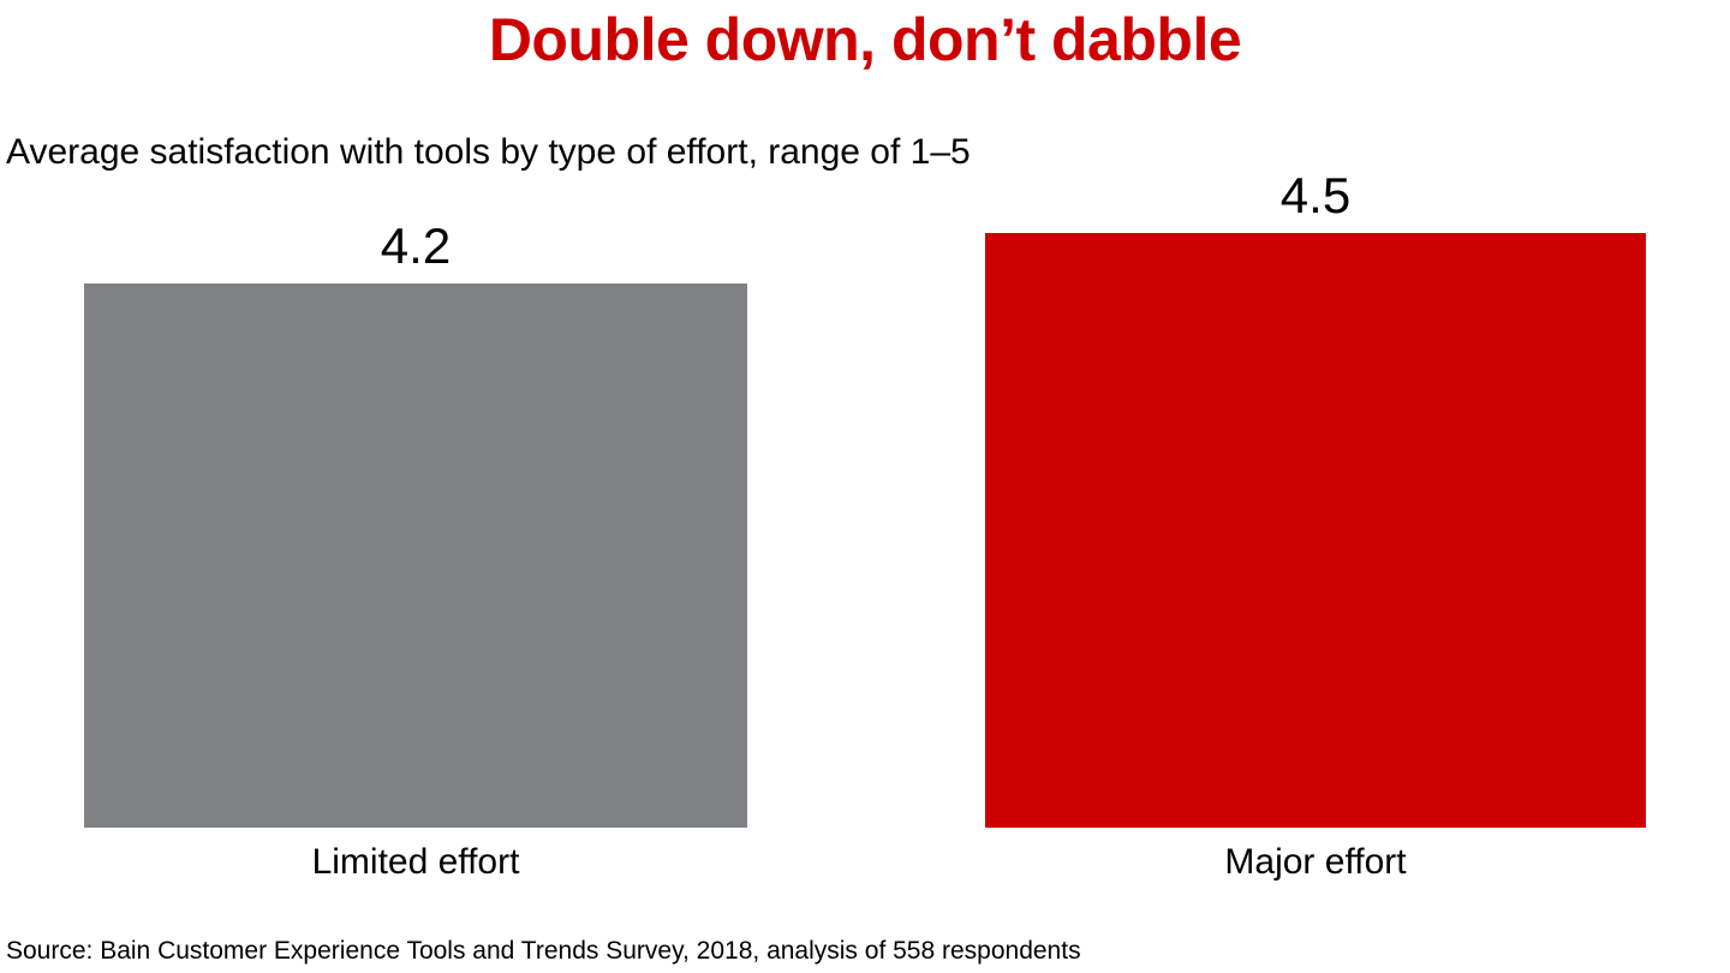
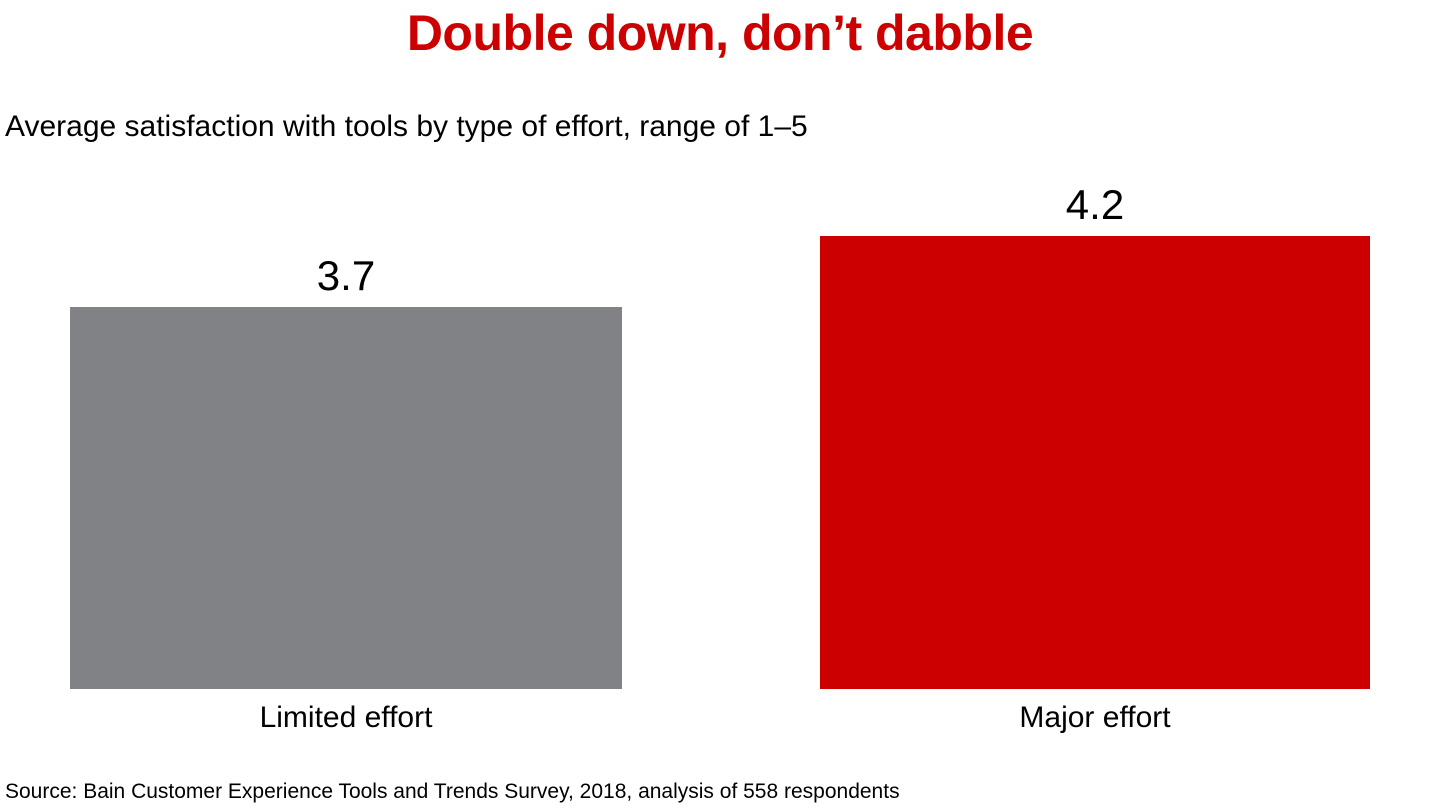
Limited effort: 4.2 -> 3.7
Major effort: 4.5 -> 4.2
